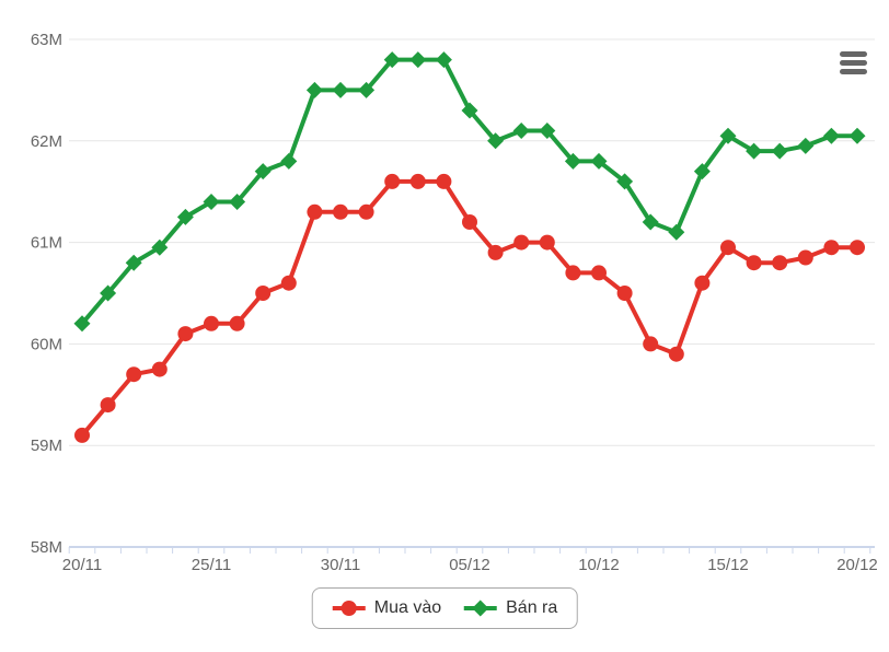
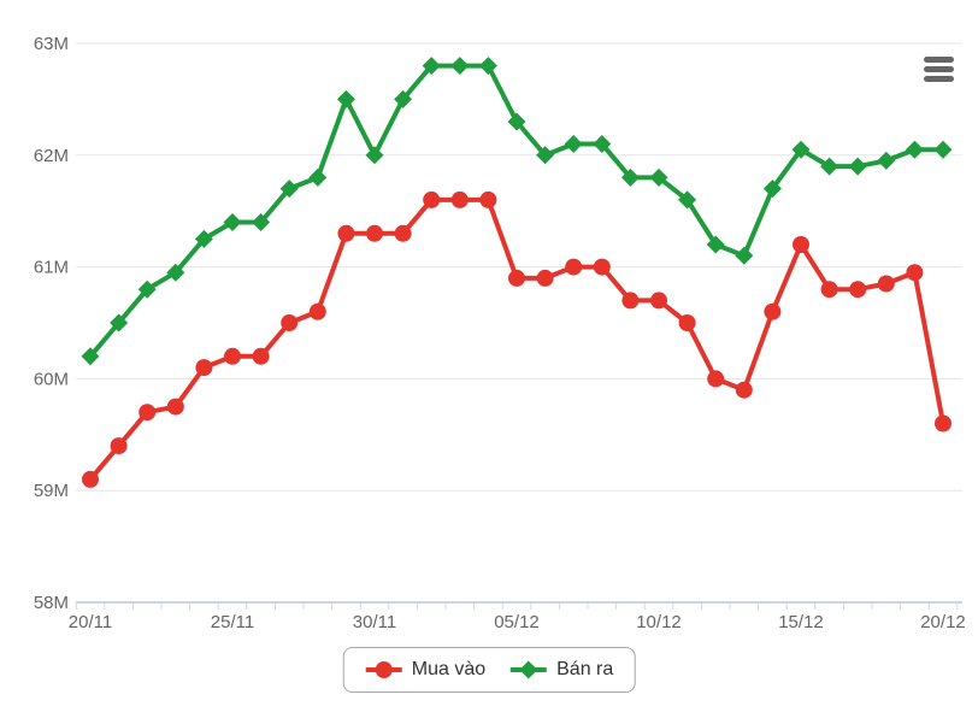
Bán ra/30/11: 62.5M -> 62.0M
Mua vào/05/12: 61.2M -> 60.9M
Mua vào/15/12: 61.0M -> 61.2M
Mua vào/20/12: 61.0M -> 59.6M
